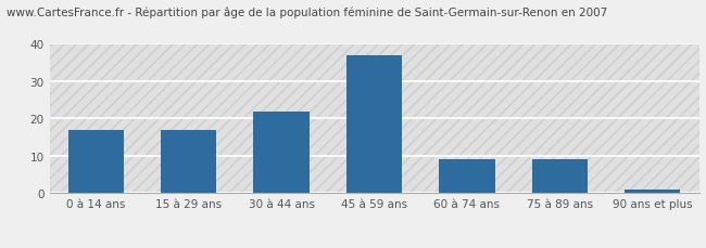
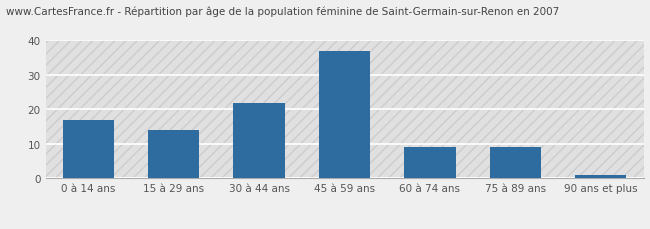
15 à 29 ans: 17 -> 14
